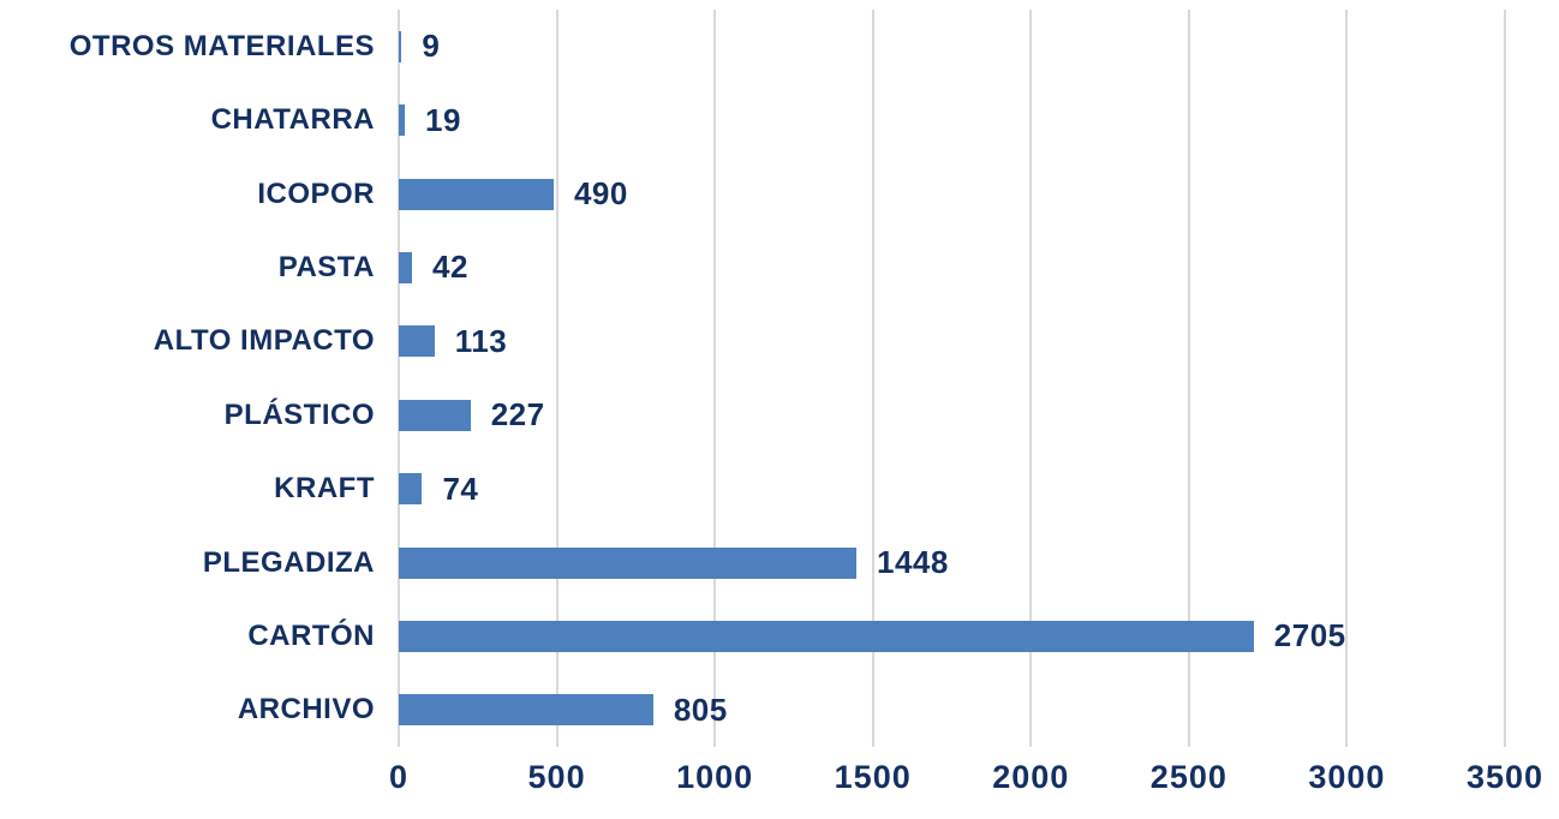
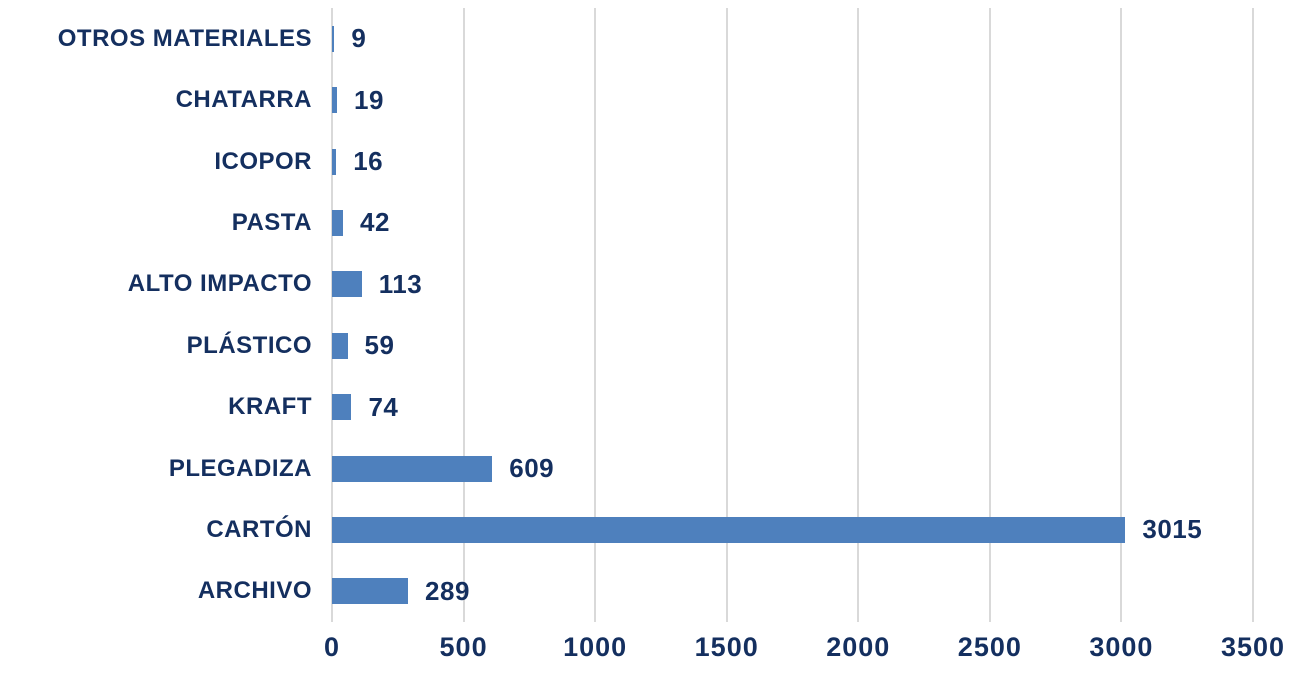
ICOPOR: 490 -> 16
PLÁSTICO: 227 -> 59
PLEGADIZA: 1448 -> 609
CARTÓN: 2705 -> 3015
ARCHIVO: 805 -> 289
